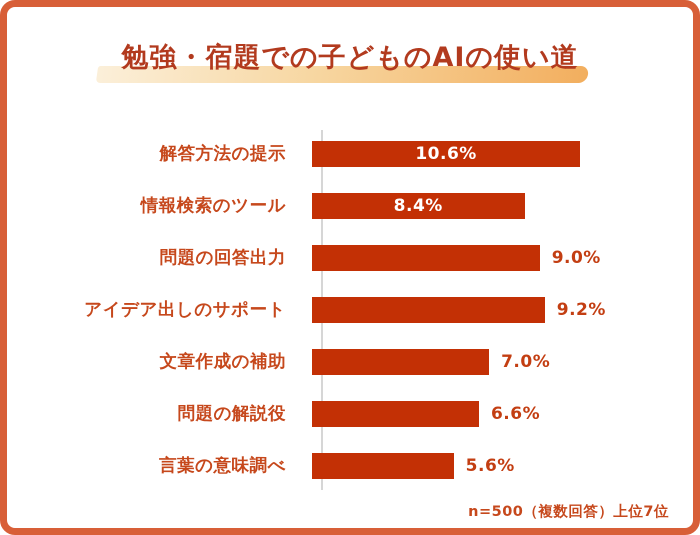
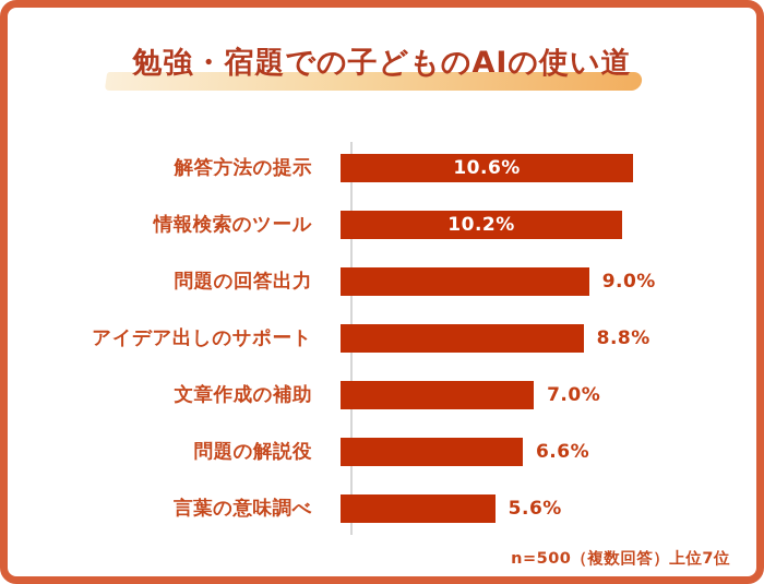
情報検索のツール: 8.4% -> 10.2%
アイデア出しのサポート: 9.2% -> 8.8%
